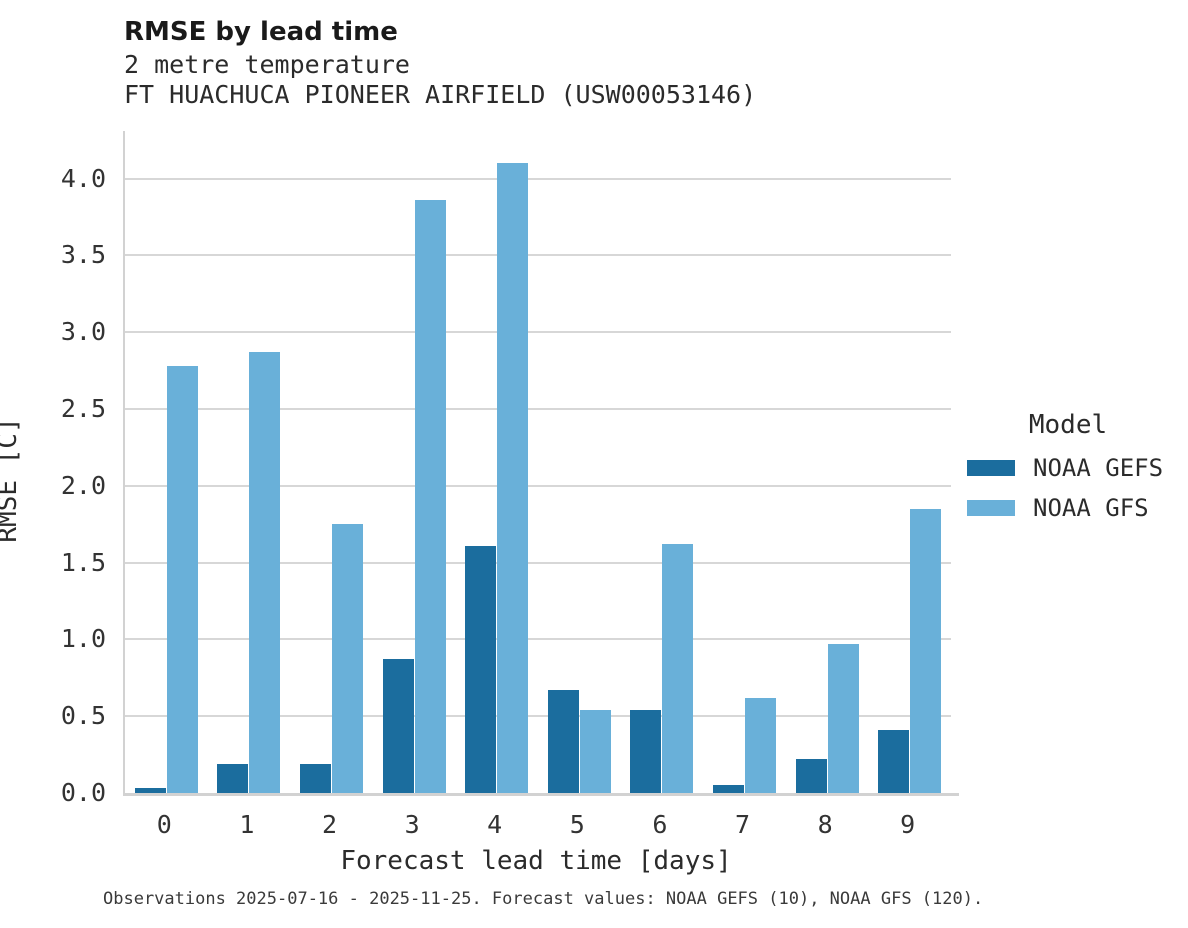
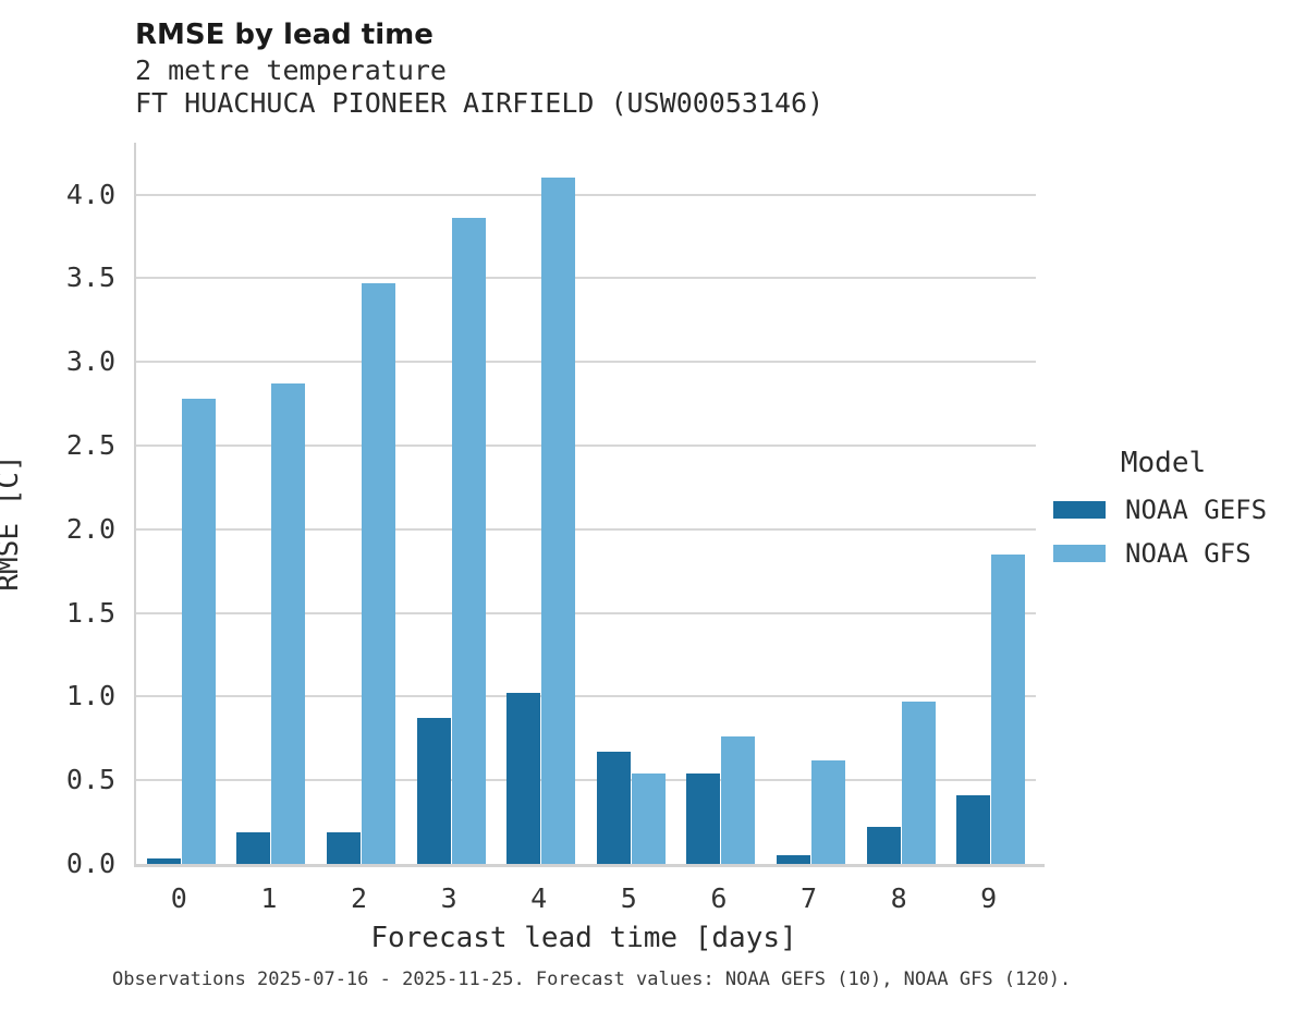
NOAA GFS/2: 1.75 -> 3.47
NOAA GEFS/4: 1.61 -> 1.02
NOAA GFS/6: 1.62 -> 0.76
